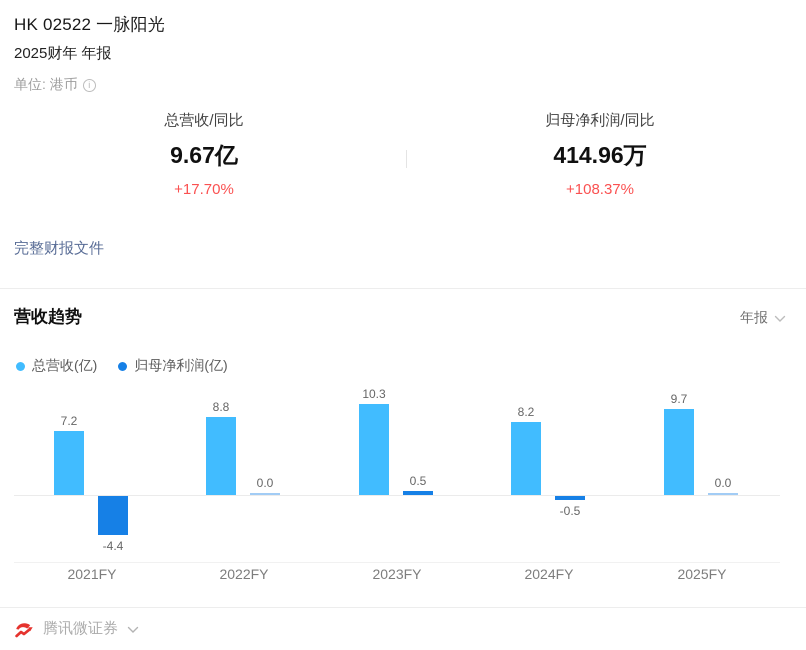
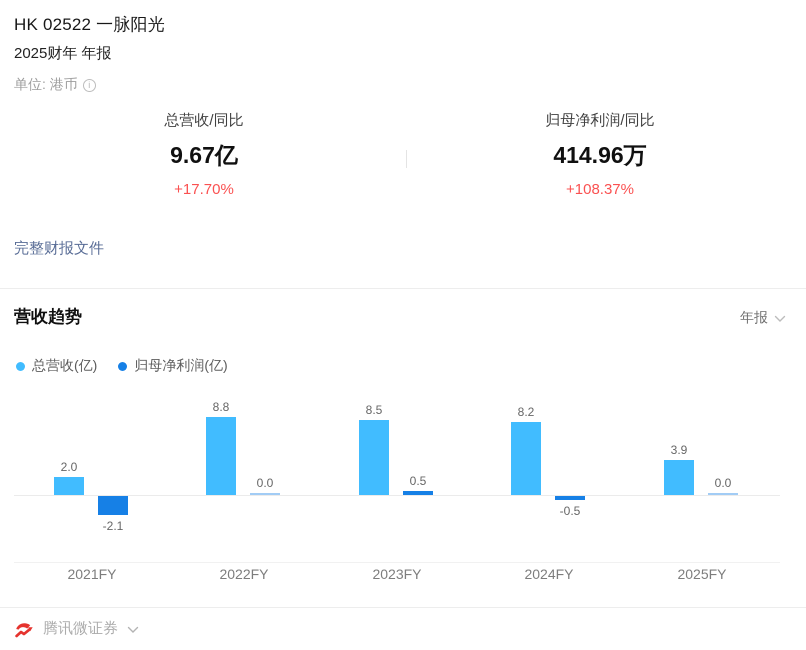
总营收(亿)/2021FY: 7.2 -> 2.0
归母净利润(亿)/2021FY: -4.4 -> -2.1
总营收(亿)/2023FY: 10.3 -> 8.5
总营收(亿)/2025FY: 9.7 -> 3.9
